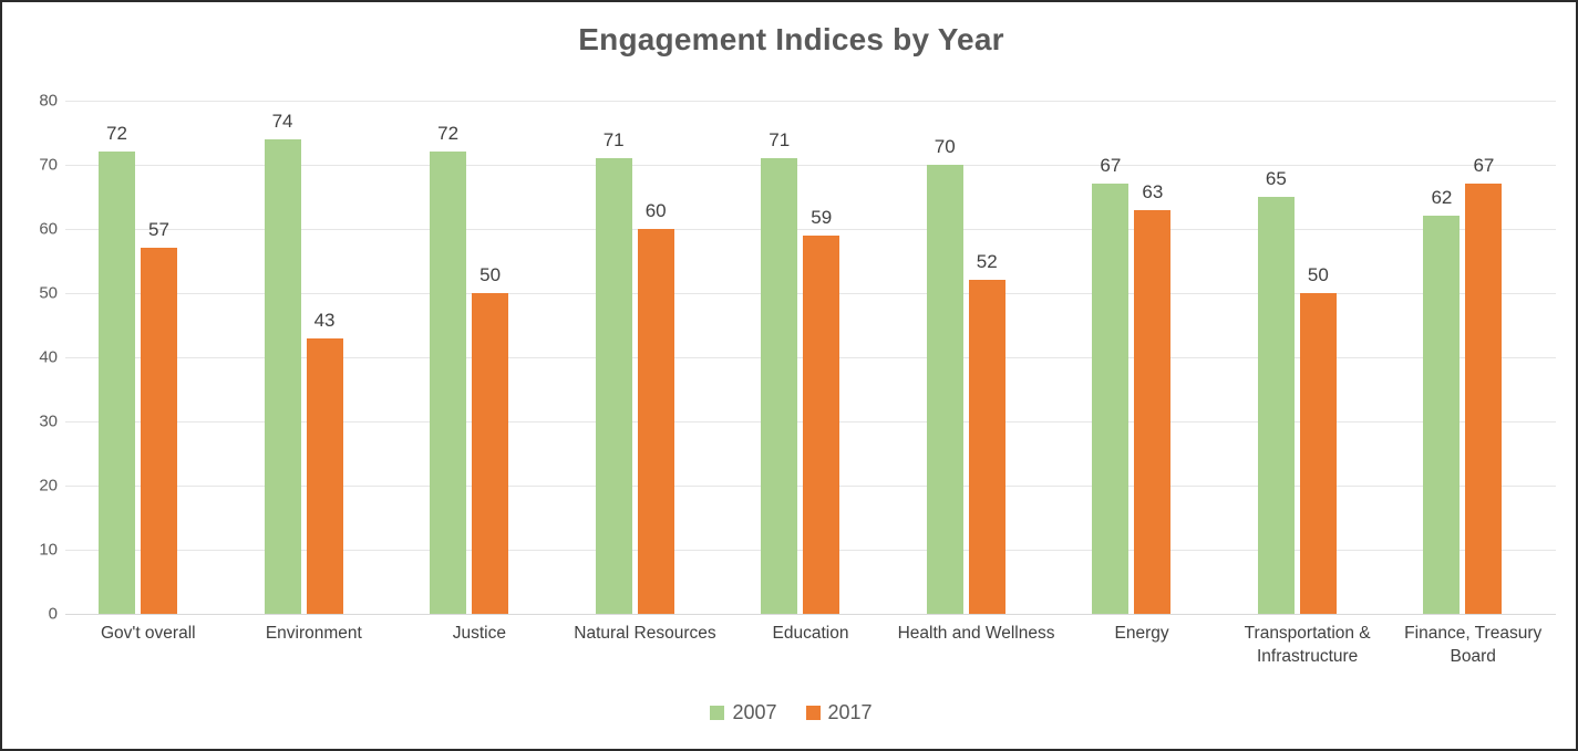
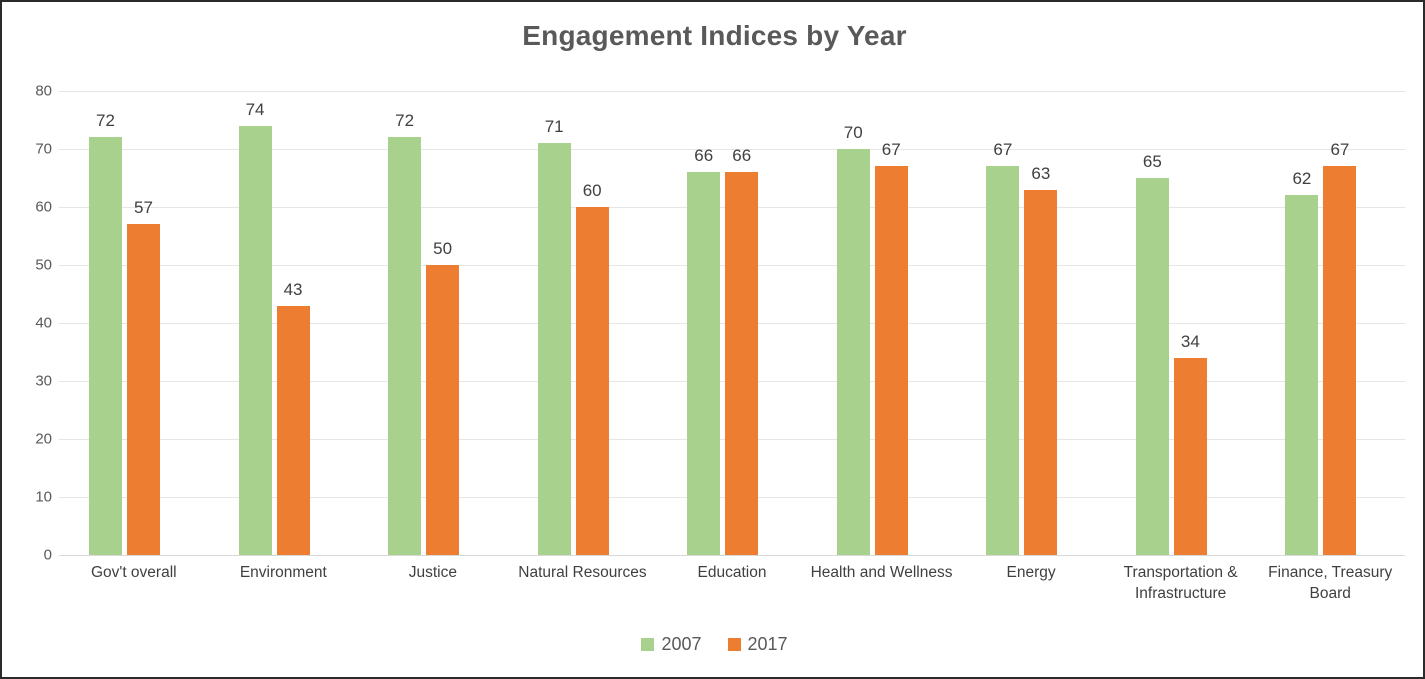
2007/Education: 71 -> 66
2017/Education: 59 -> 66
2017/Health and Wellness: 52 -> 67
2017/Transportation & Infrastructure: 50 -> 34
